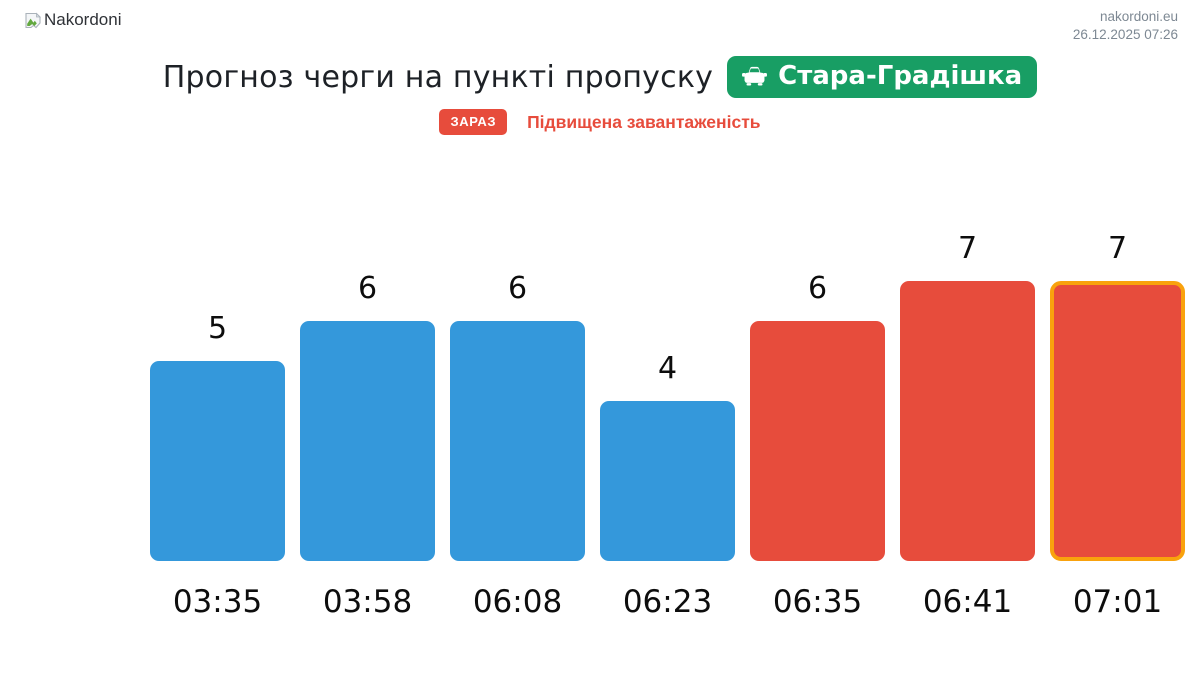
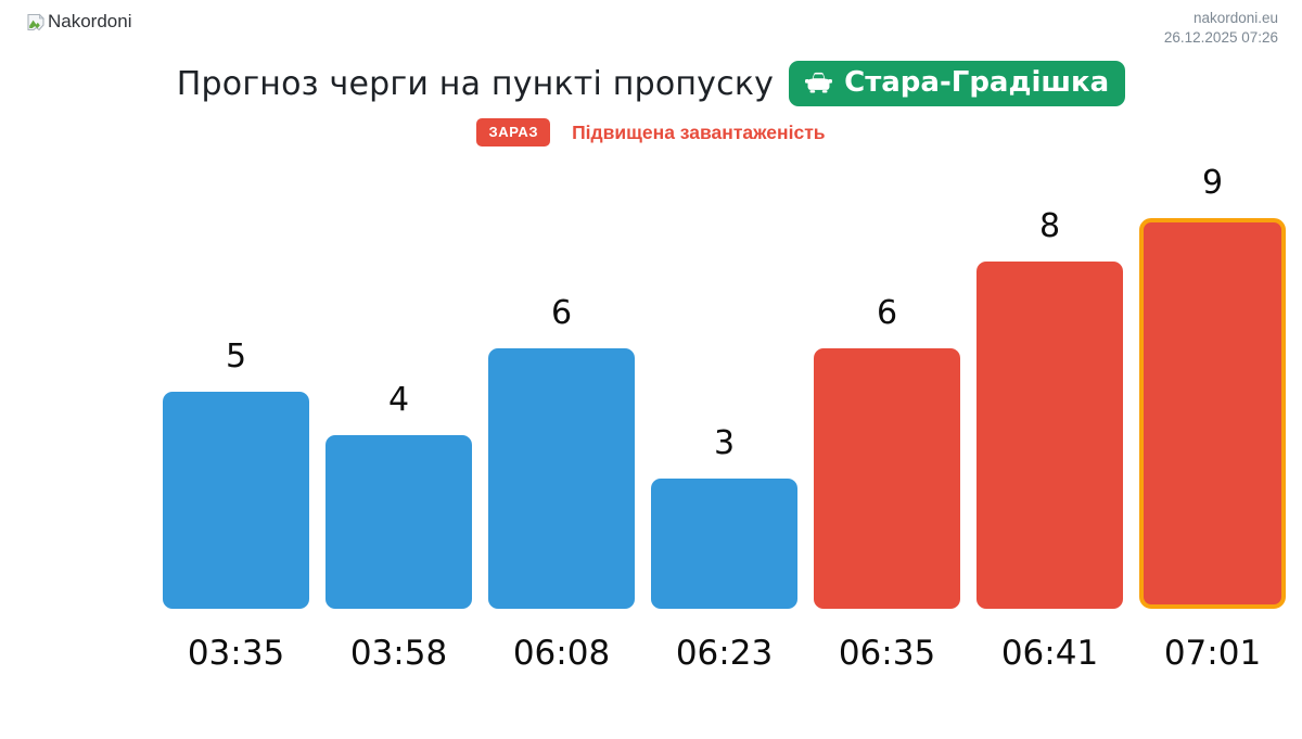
03:58: 6 -> 4
06:23: 4 -> 3
06:41: 7 -> 8
07:01: 7 -> 9
